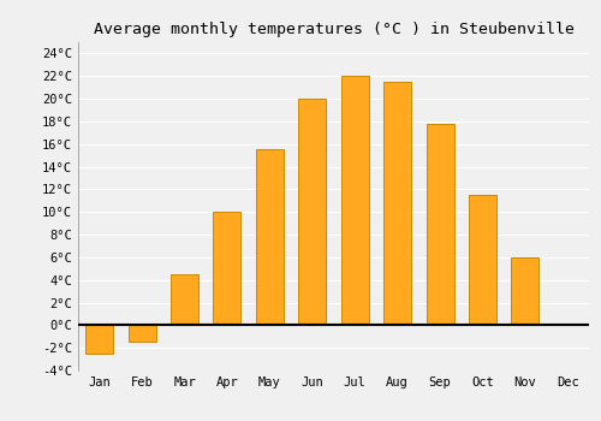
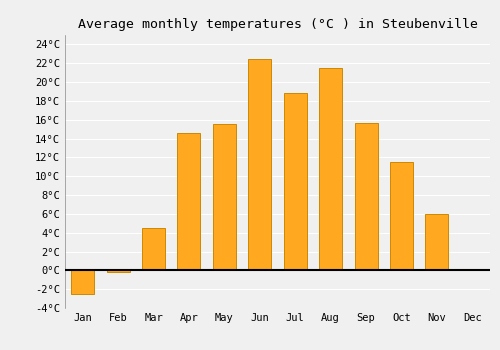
Feb: -1.5°C -> -0.2°C
Apr: 10.0°C -> 14.6°C
Jun: 20.0°C -> 22.4°C
Jul: 22.0°C -> 18.8°C
Sep: 17.8°C -> 15.6°C
